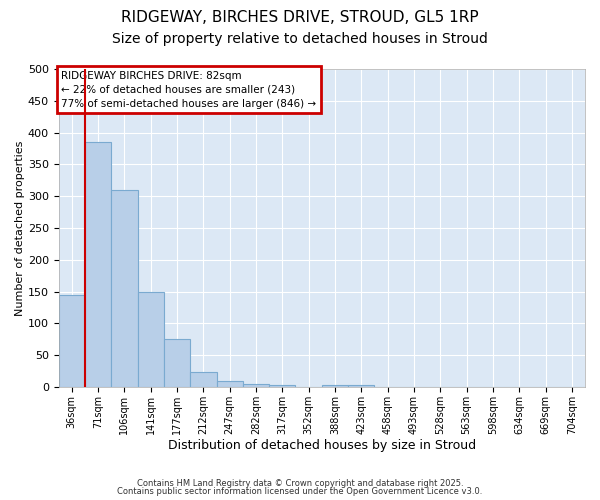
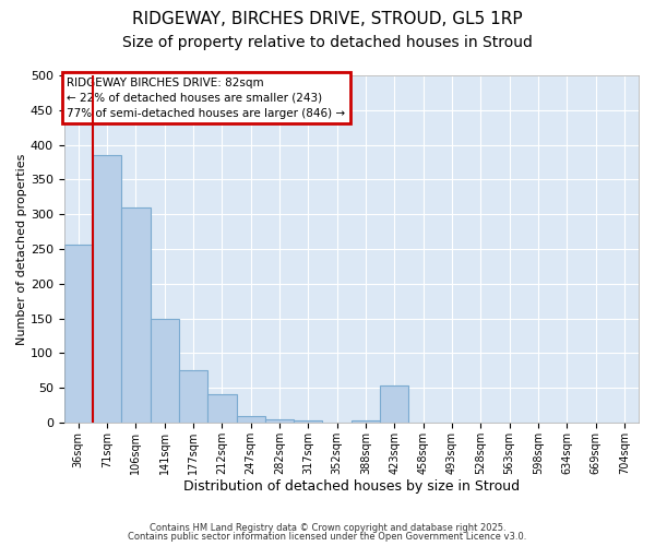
36sqm: 145 -> 256
212sqm: 23 -> 40
423sqm: 3 -> 54
